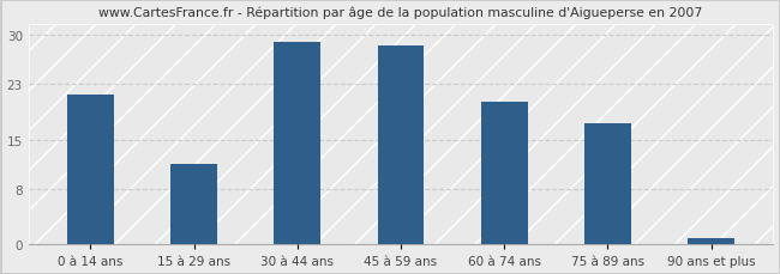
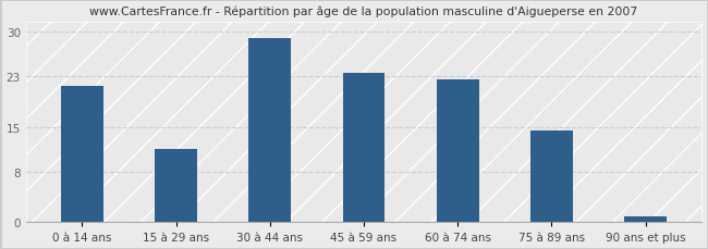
45 à 59 ans: 28.4 -> 23.5
60 à 74 ans: 20.4 -> 22.5
75 à 89 ans: 17.4 -> 14.5
